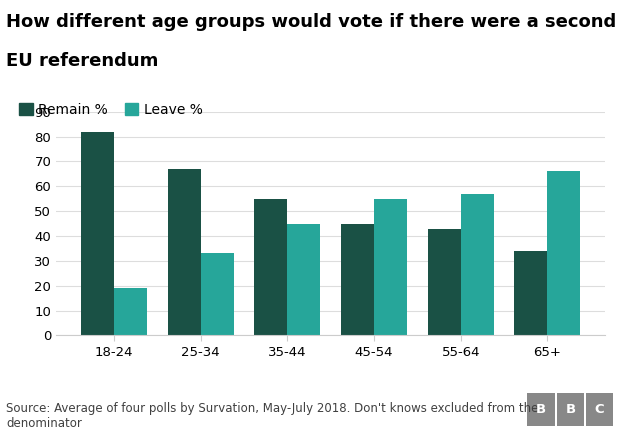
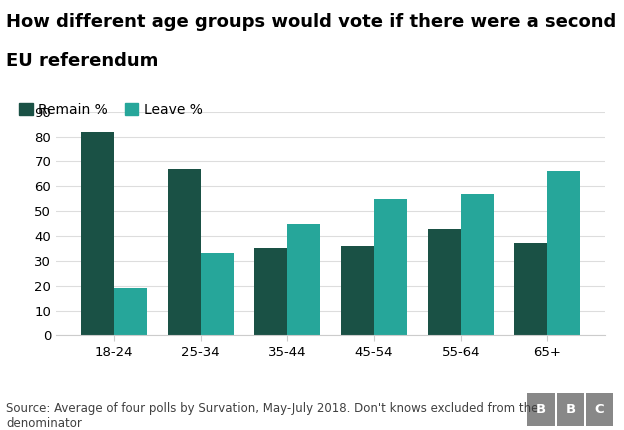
Remain %/35-44: 55 -> 35
Remain %/45-54: 45 -> 36
Remain %/65+: 34 -> 37
